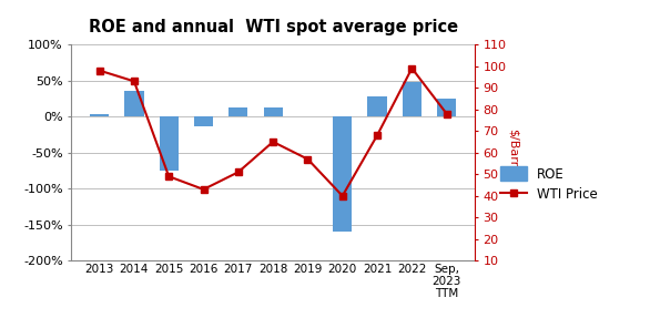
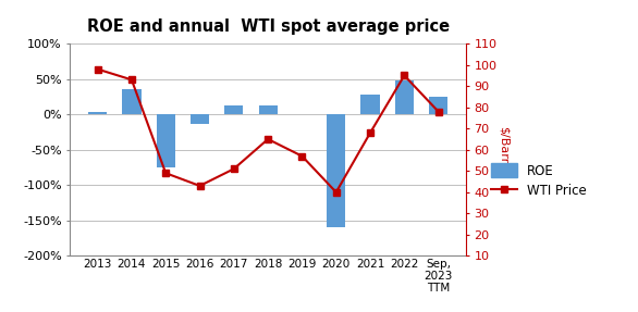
WTI Price/2022: 99 -> 95
